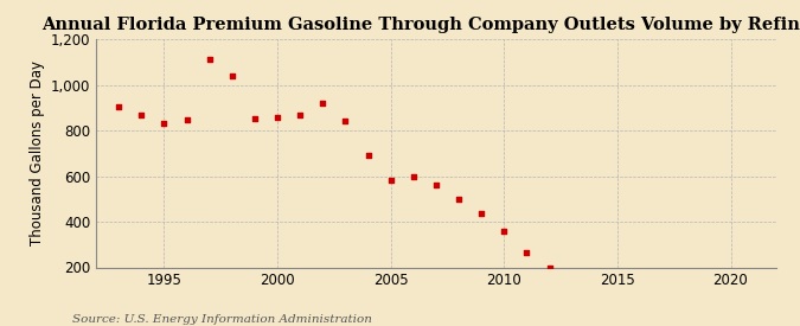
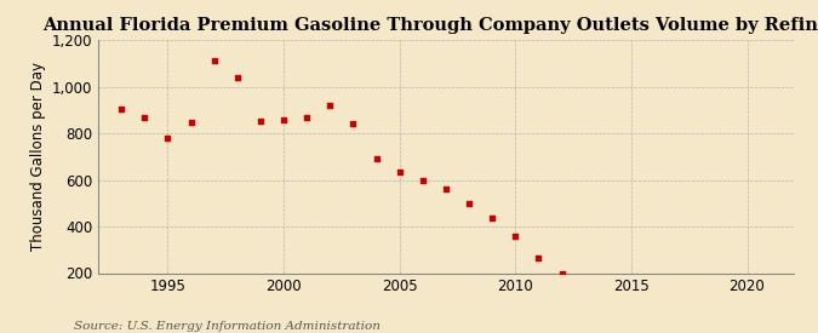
1995: 830 -> 780
2005: 580 -> 640
